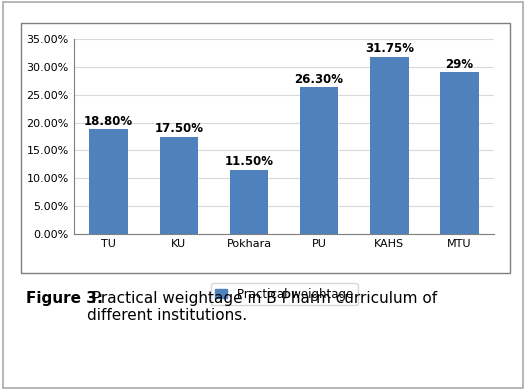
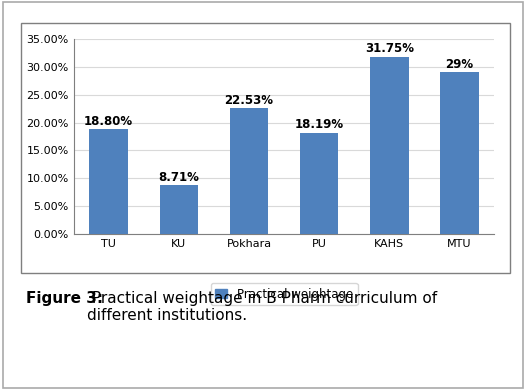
KU: 17.50% -> 8.71%
Pokhara: 11.50% -> 22.53%
PU: 26.30% -> 18.19%
